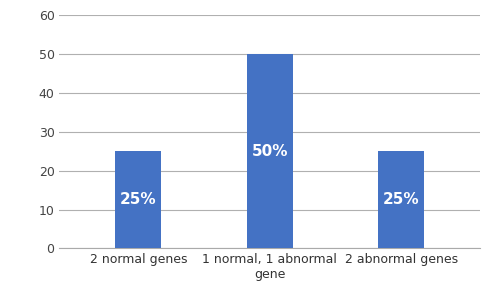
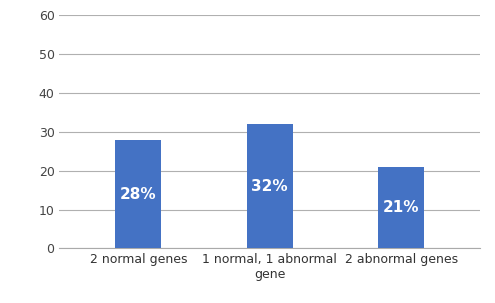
2 normal genes: 25% -> 28%
1 normal, 1 abnormal gene: 50% -> 32%
2 abnormal genes: 25% -> 21%
